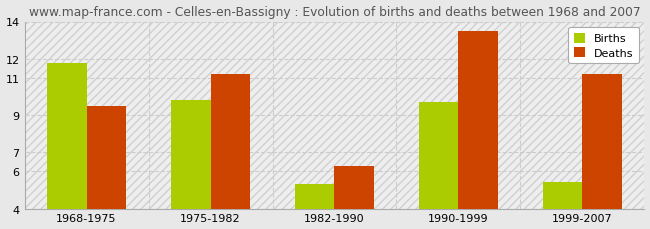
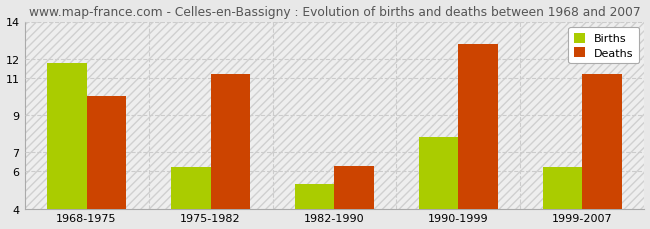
Deaths/1968-1975: 9.5 -> 10.0
Births/1975-1982: 9.8 -> 6.2
Births/1990-1999: 9.7 -> 7.8
Deaths/1990-1999: 13.5 -> 12.8
Births/1999-2007: 5.4 -> 6.2
